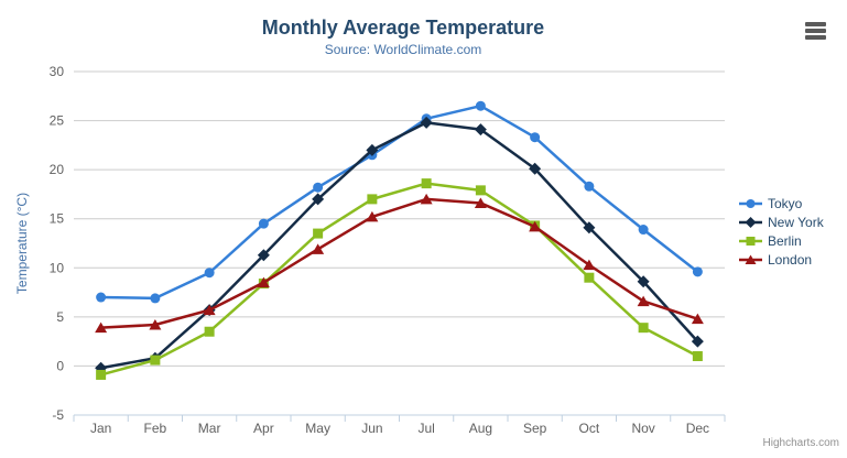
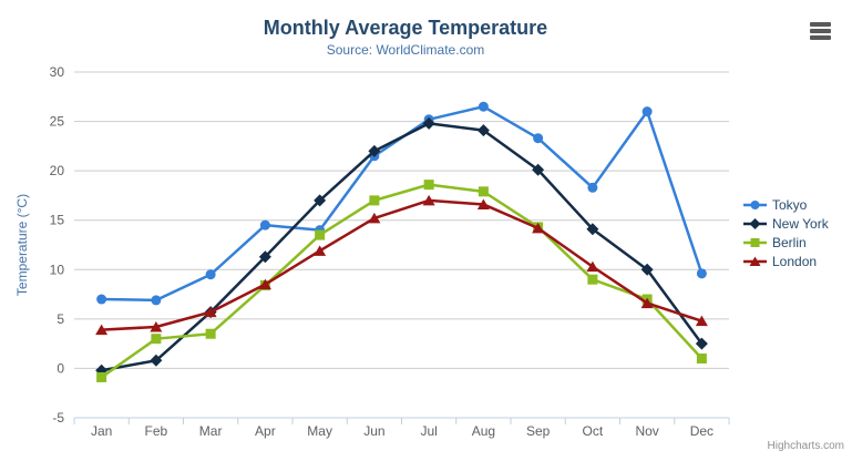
Berlin/Feb: 1 -> 3
Tokyo/May: 18 -> 14
Tokyo/Nov: 14 -> 26
New York/Nov: 9 -> 10
Berlin/Nov: 4 -> 7
